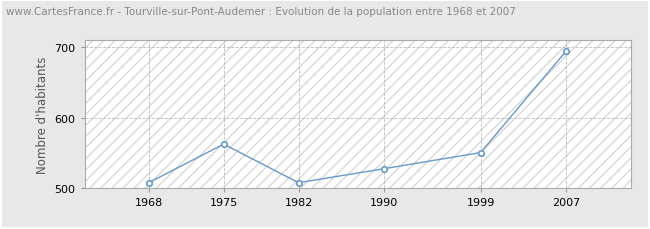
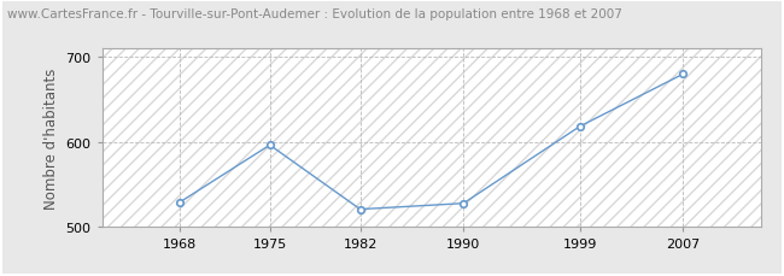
1968: 507 -> 528
1975: 562 -> 596
1982: 507 -> 520
1999: 550 -> 618
2007: 695 -> 680
